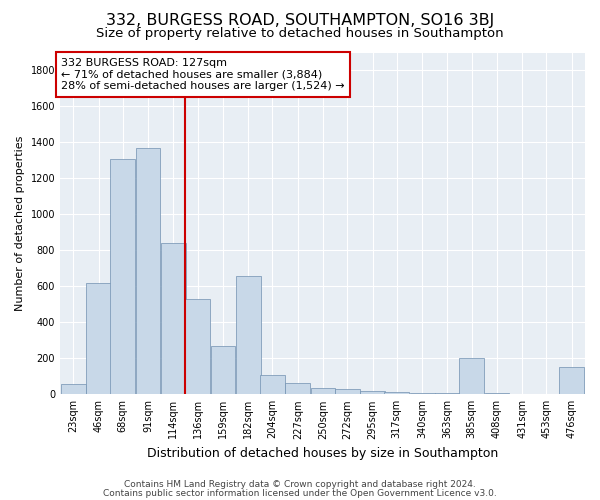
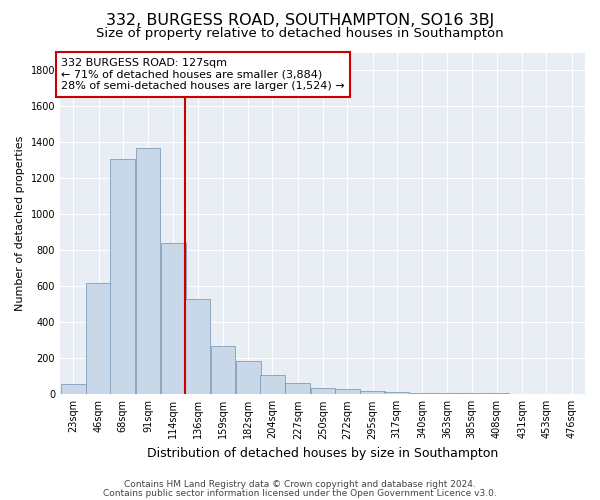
182sqm: 660 -> 180
385sqm: 200 -> 0
476sqm: 150 -> 0
